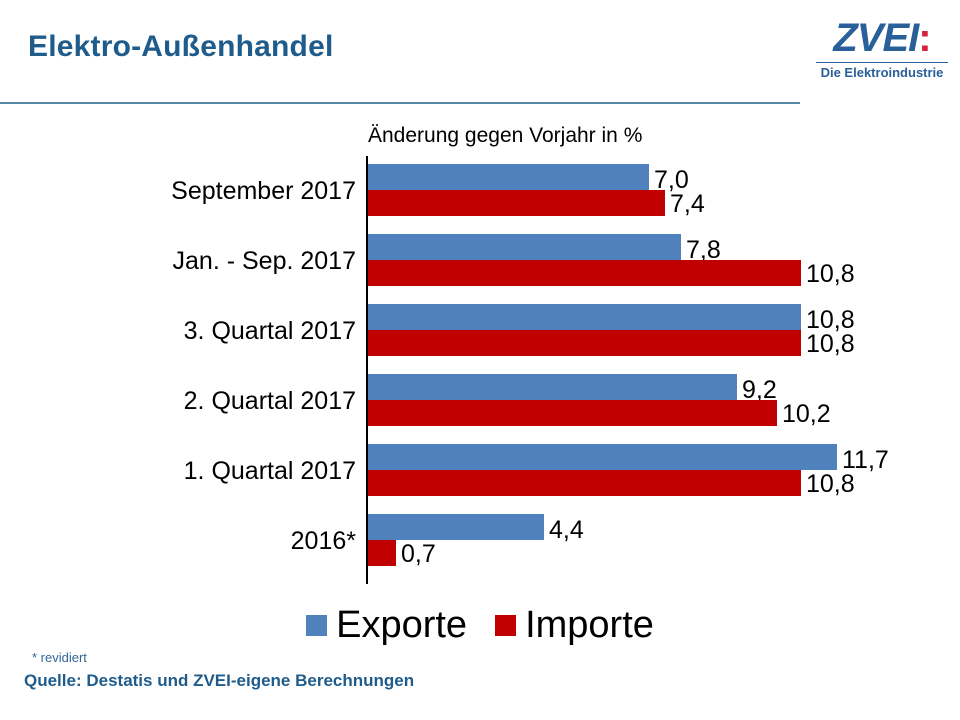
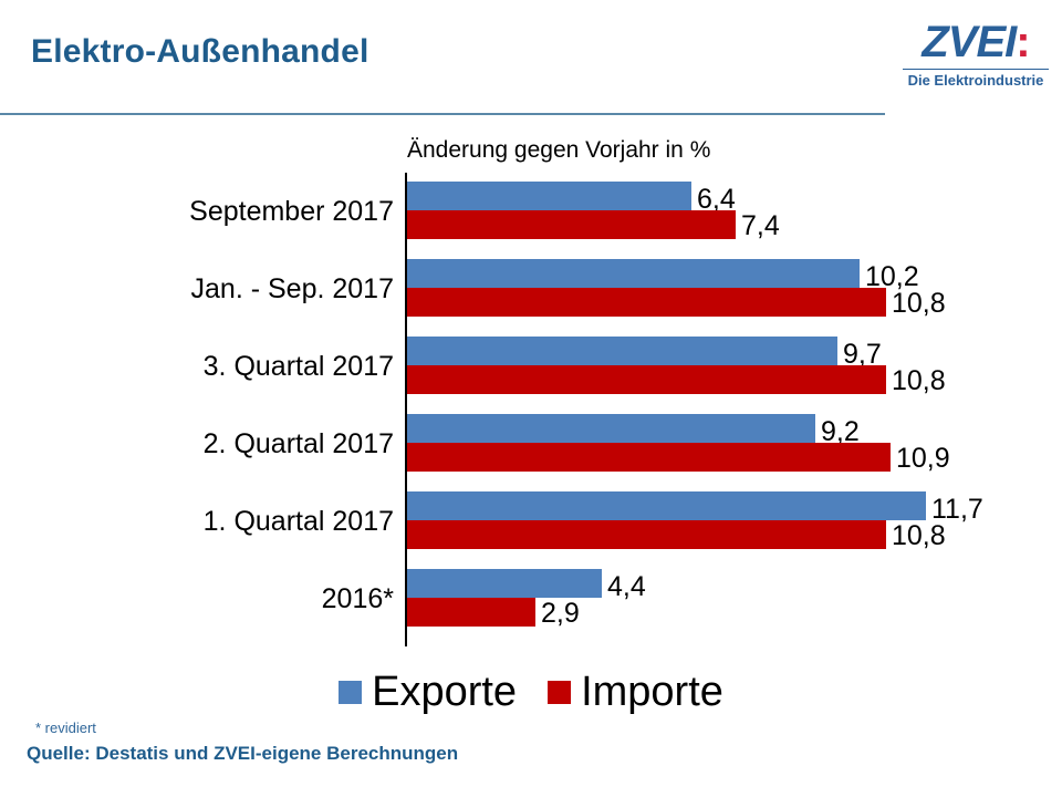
Exporte/September 2017: 7,0 -> 6,4
Exporte/Jan. - Sep. 2017: 7,8 -> 10,2
Exporte/3. Quartal 2017: 10,8 -> 9,7
Importe/2. Quartal 2017: 10,2 -> 10,9
Importe/2016*: 0,7 -> 2,9
